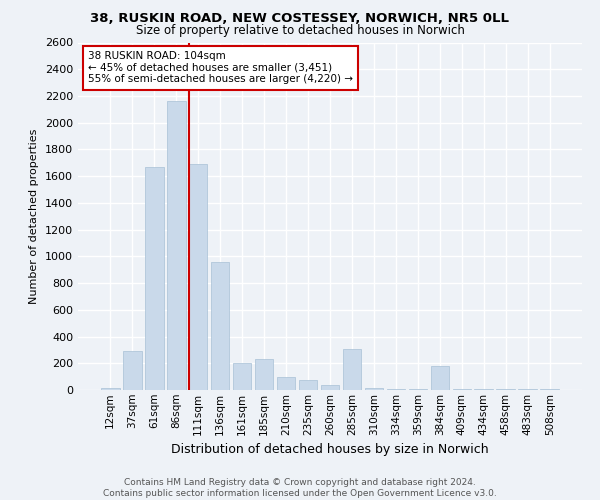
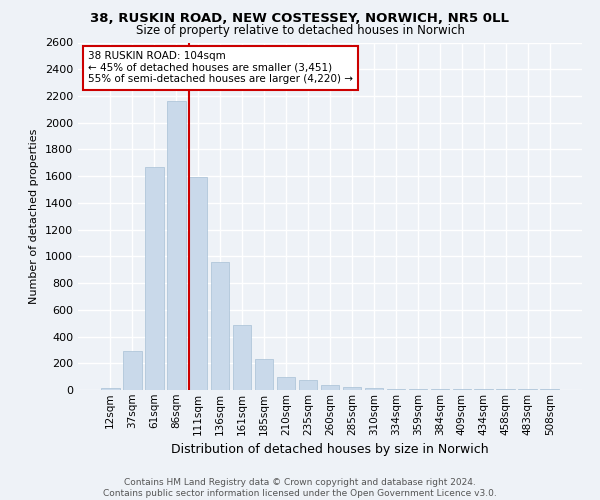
111sqm: 1690 -> 1590
161sqm: 200 -> 490
285sqm: 310 -> 20
384sqm: 180 -> 0
